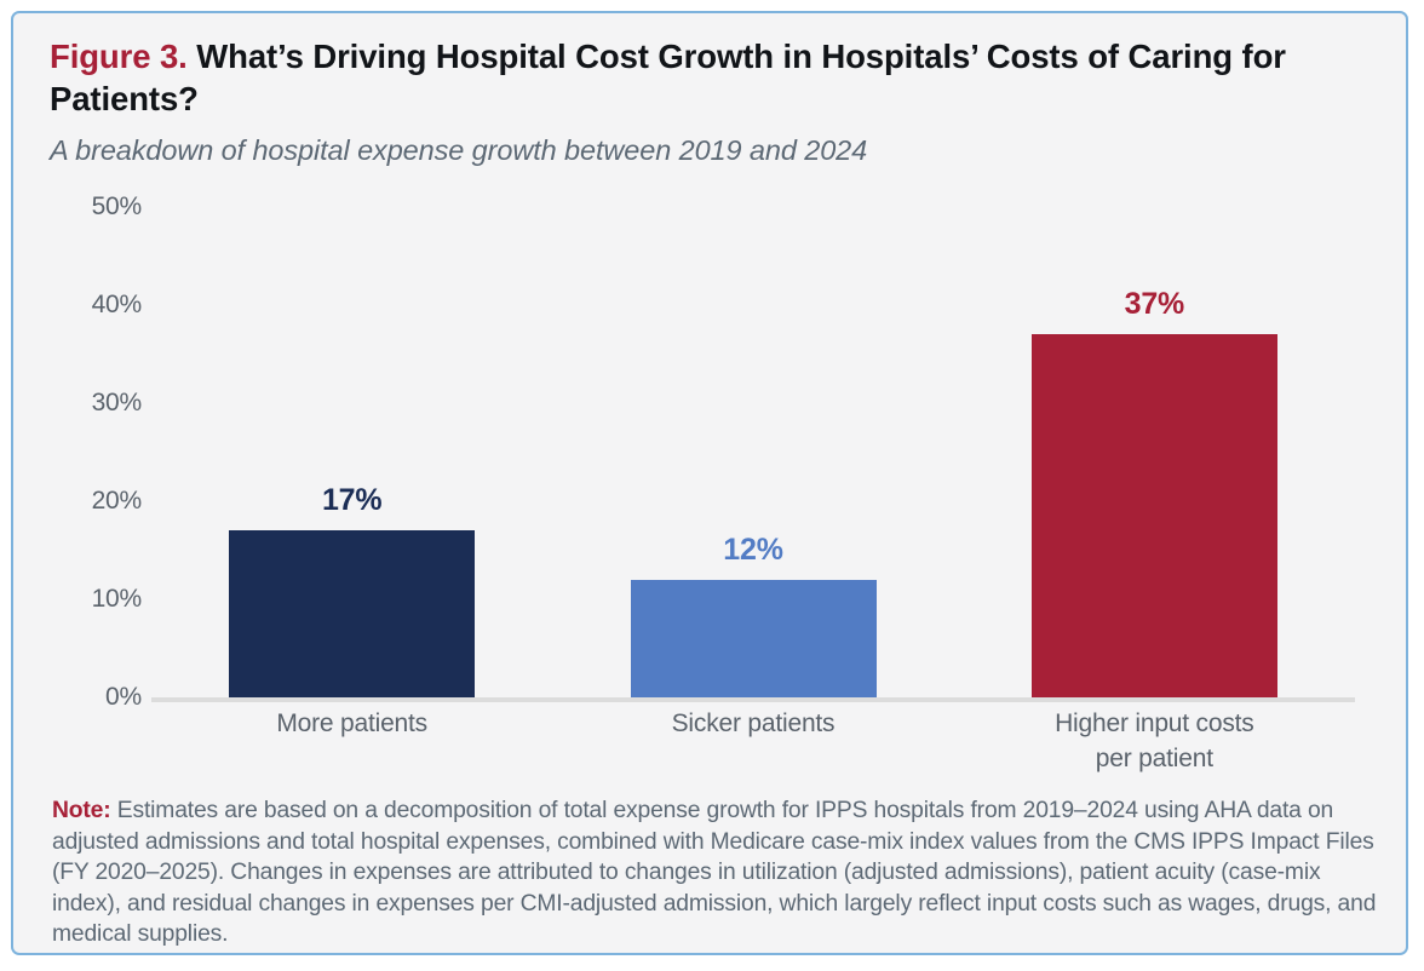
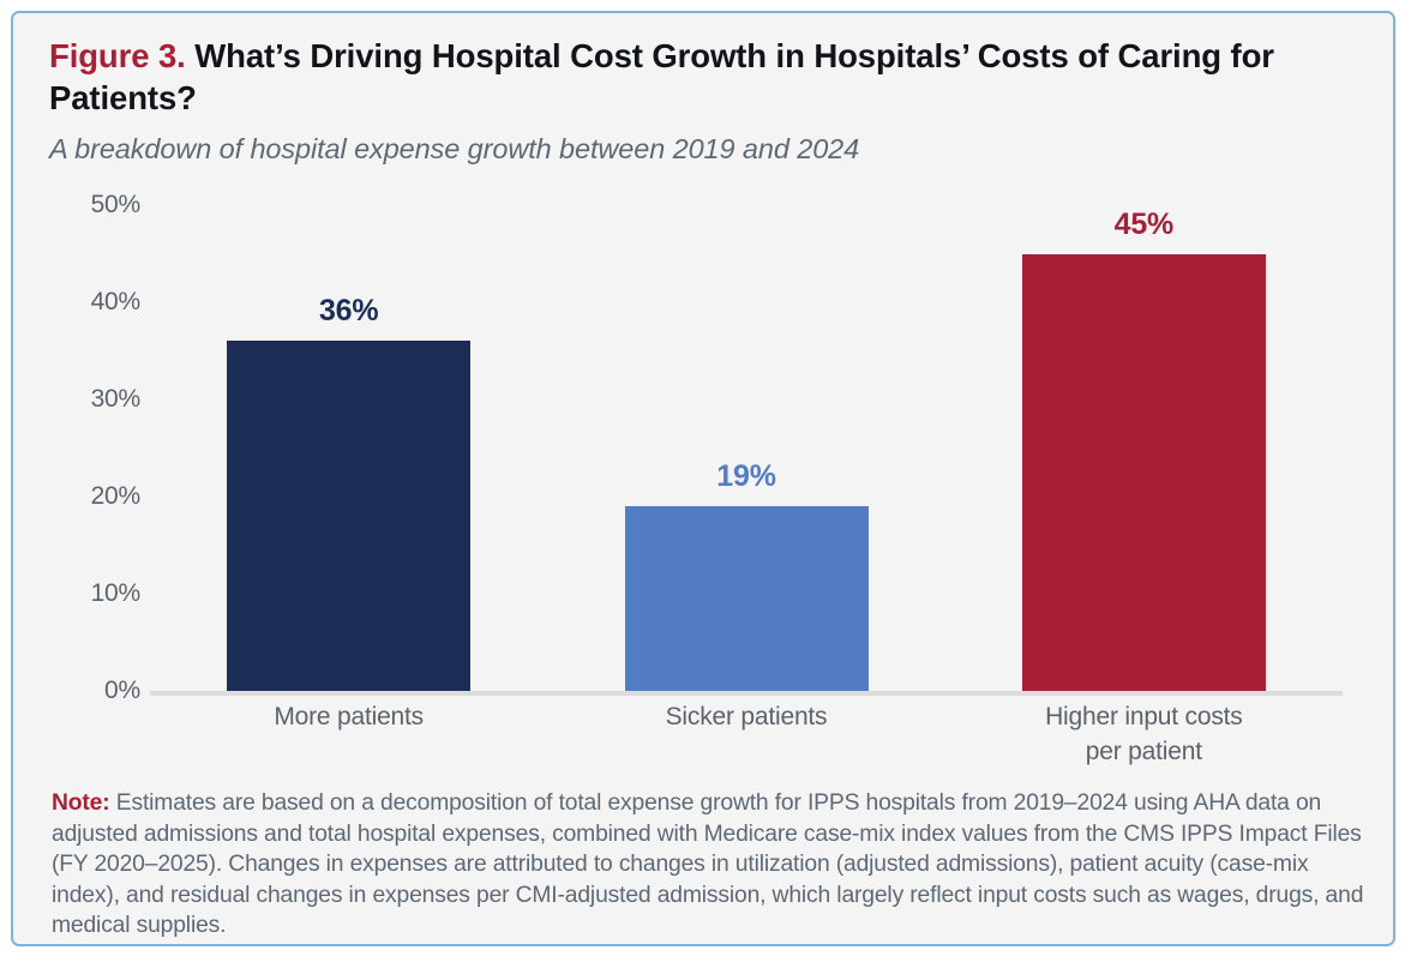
More patients: 17% -> 36%
Sicker patients: 12% -> 19%
Higher input costs per patient: 37% -> 45%
